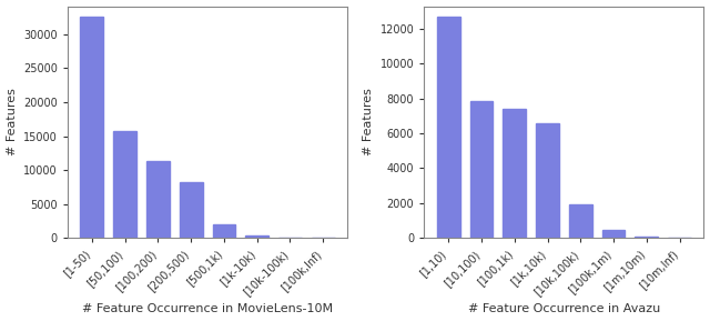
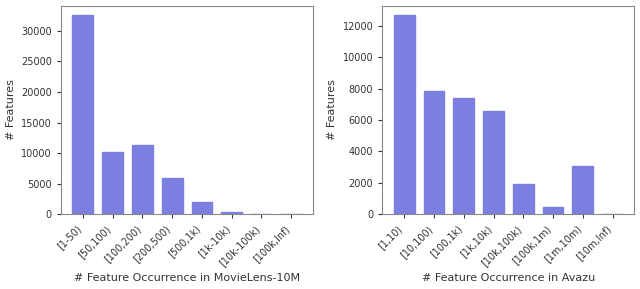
[50,100): 15800 -> 10200
[200,500): 8200 -> 6000
[1m,10m): 100 -> 3100
